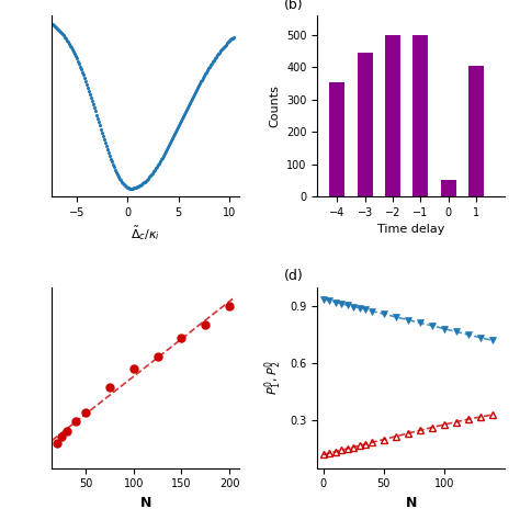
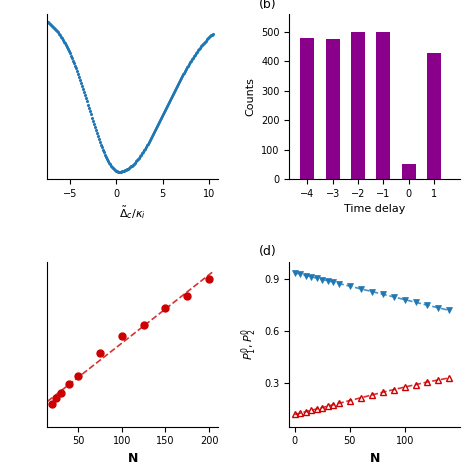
−4: 355 -> 480
−3: 445 -> 475
1: 405 -> 430
